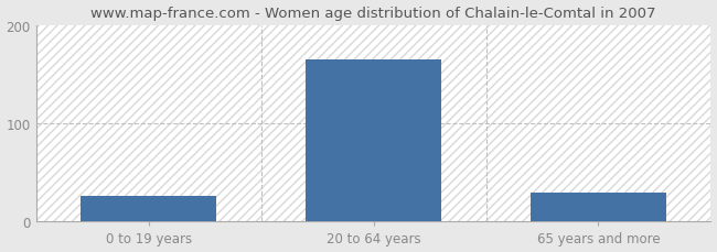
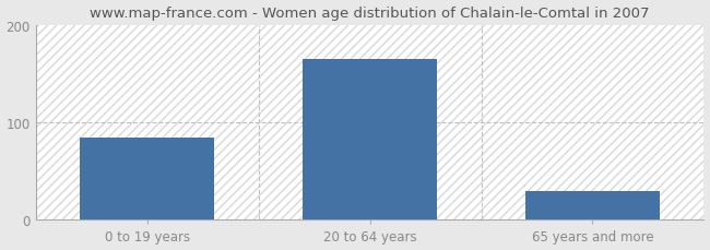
0 to 19 years: 26 -> 85
